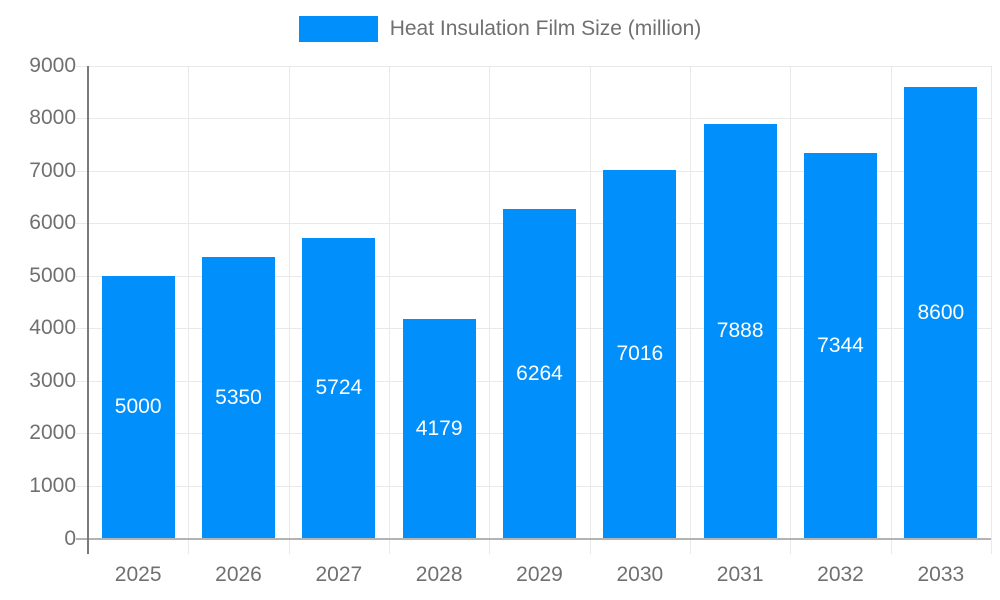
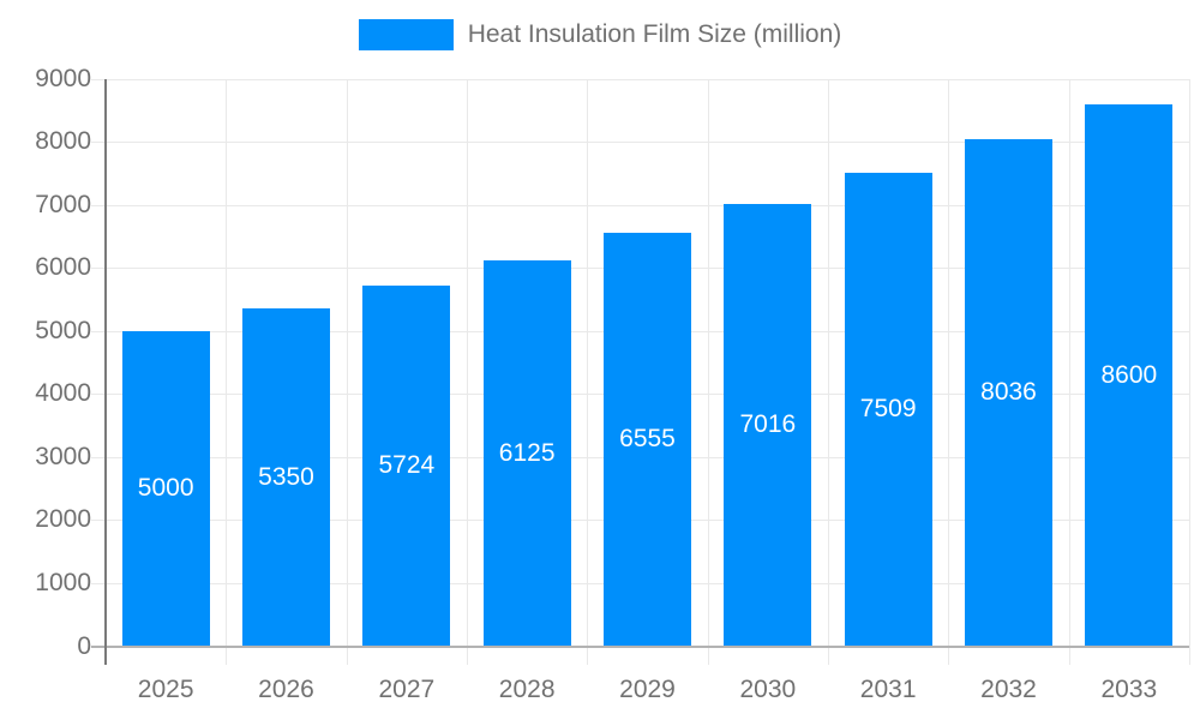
2028: 4179 -> 6125
2029: 6264 -> 6555
2031: 7888 -> 7509
2032: 7344 -> 8036
